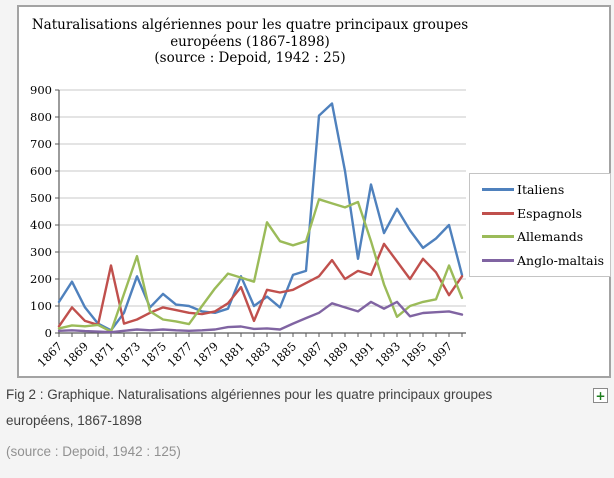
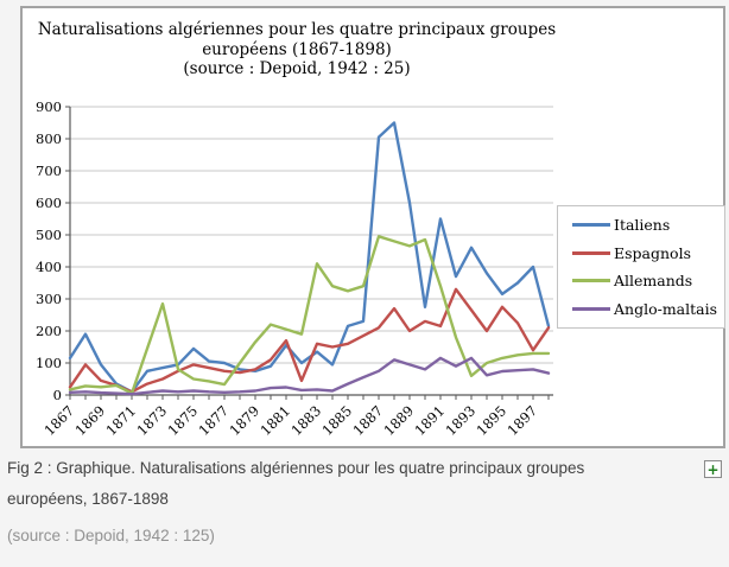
Espagnols/1871: 250 -> 10
Italiens/1873: 210 -> 80
Italiens/1881: 210 -> 160
Allemands/1897: 250 -> 130
